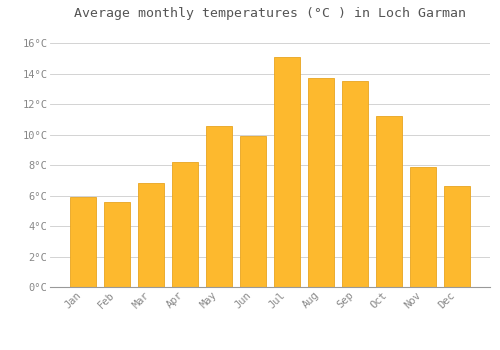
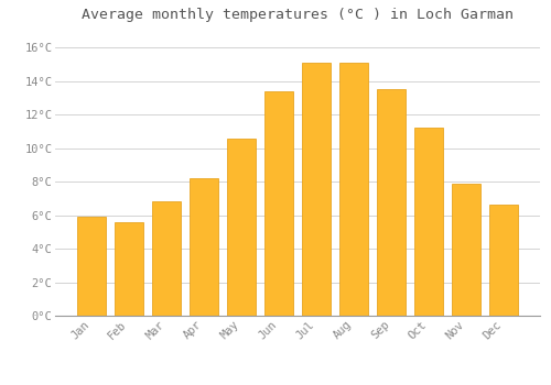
Jun: 9.9°C -> 13.4°C
Aug: 13.7°C -> 15.1°C
